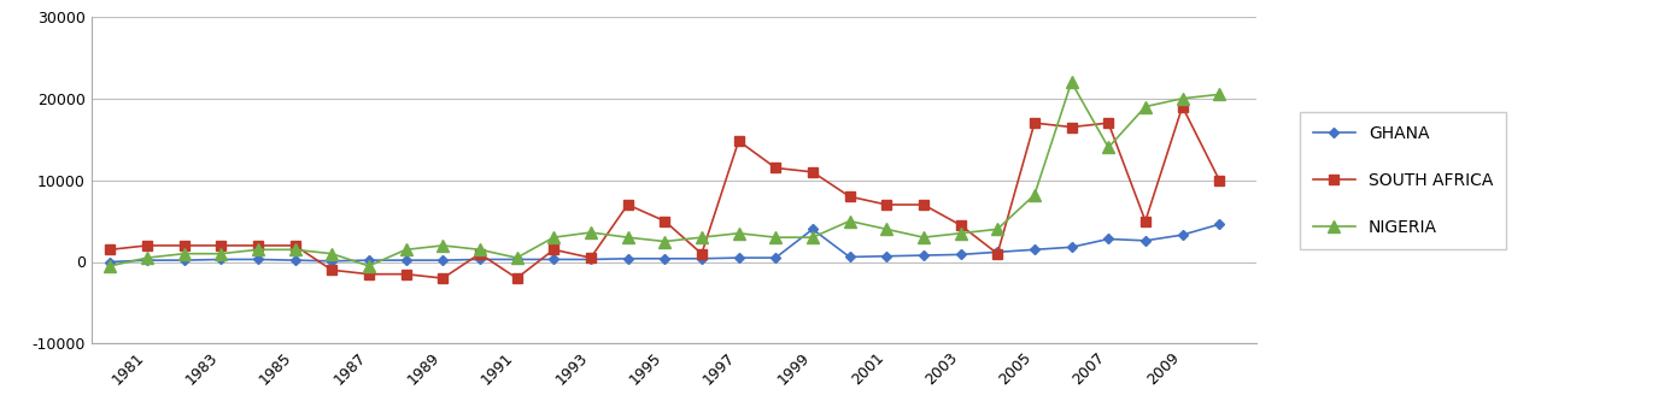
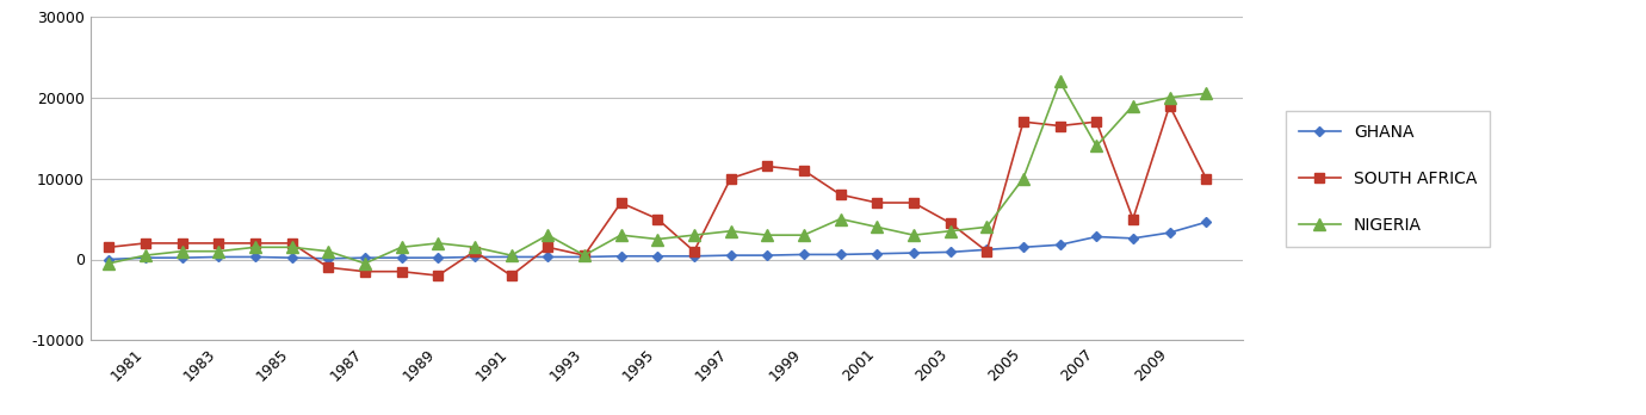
NIGERIA/1993: 3600 -> 500
SOUTH AFRICA/1997: 14800 -> 10000
GHANA/1999: 4000 -> 600
NIGERIA/2005: 8200 -> 10000
